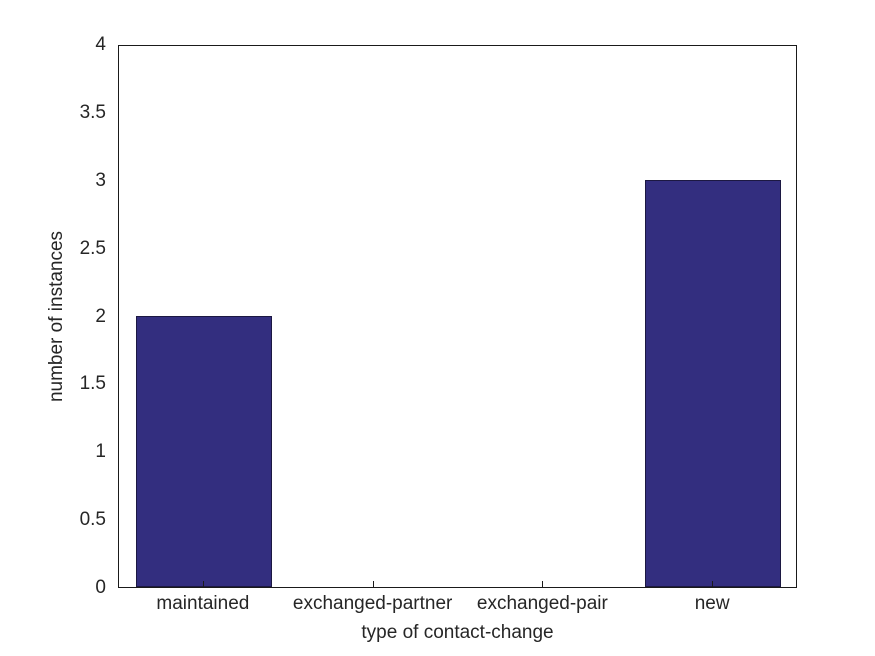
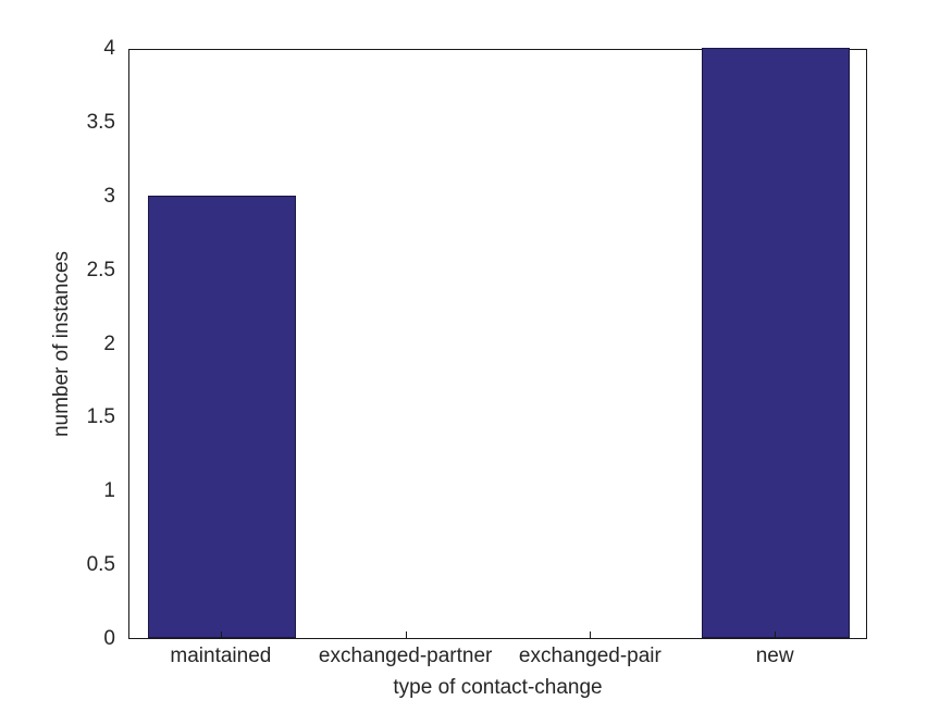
maintained: 2 -> 3
new: 3 -> 4
